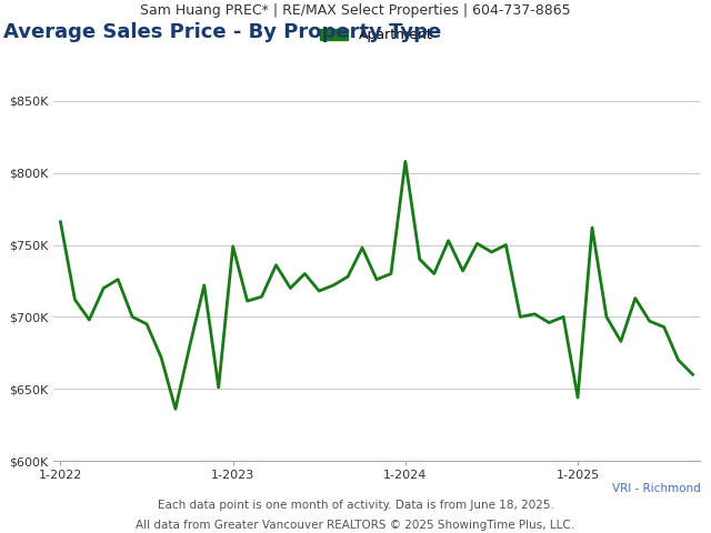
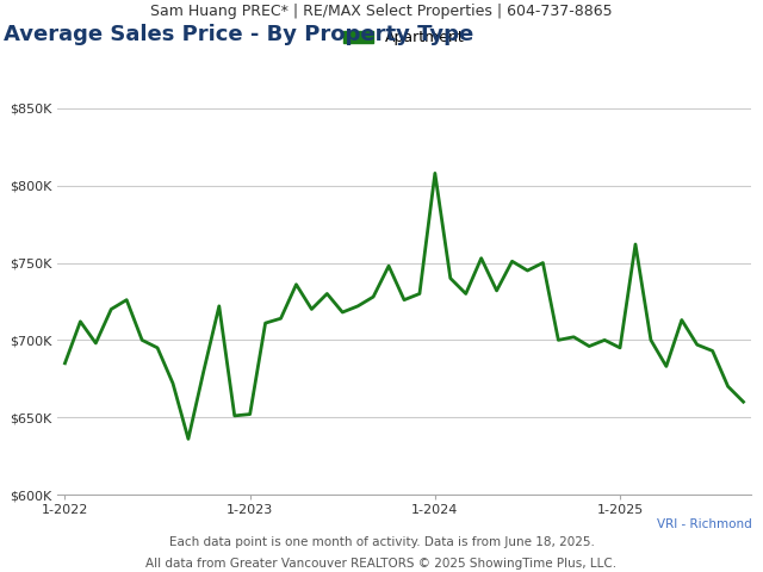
1-2022: $766K -> $685K
1-2023: $749K -> $652K
1-2025: $644K -> $695K
